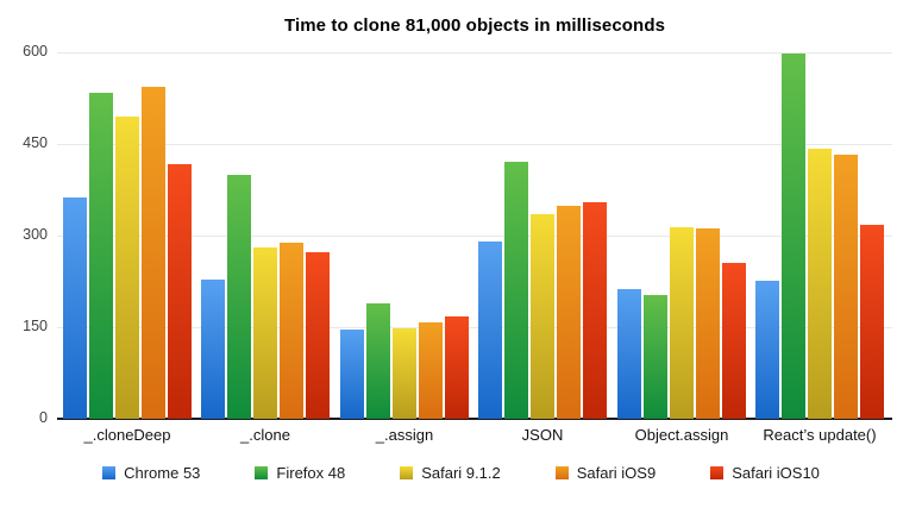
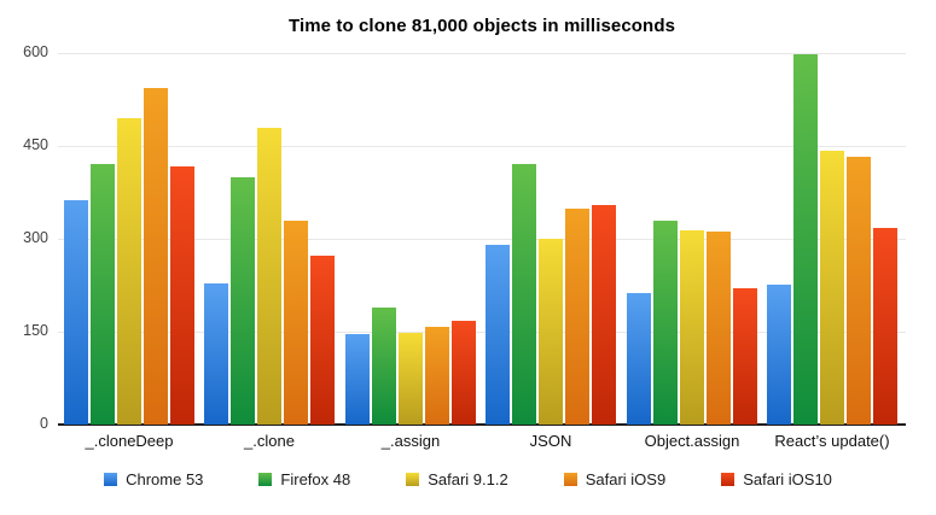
Firefox 48/_.cloneDeep: 530 -> 420
Safari 9.1.2/_.clone: 280 -> 480
Safari iOS9/_.clone: 290 -> 330
Safari 9.1.2/JSON: 340 -> 300
Firefox 48/Object.assign: 200 -> 330
Safari iOS10/Object.assign: 260 -> 220
